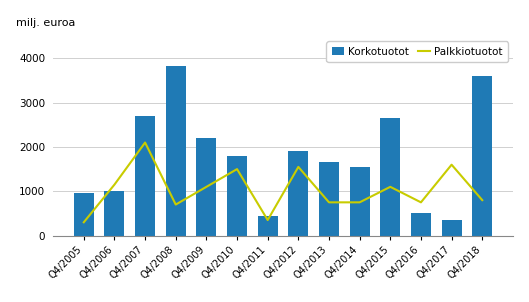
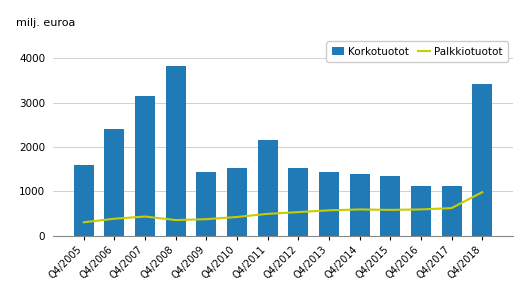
Korkotuotot/Q4/2005: 950 -> 1600
Korkotuotot/Q4/2006: 1000 -> 2400
Palkkiotuotot/Q4/2006: 1150 -> 380
Korkotuotot/Q4/2007: 2700 -> 3150
Palkkiotuotot/Q4/2007: 2100 -> 430
Palkkiotuotot/Q4/2008: 700 -> 350
Korkotuotot/Q4/2009: 2200 -> 1440
Palkkiotuotot/Q4/2009: 1100 -> 370
Korkotuotot/Q4/2010: 1800 -> 1520
Palkkiotuotot/Q4/2010: 1500 -> 420
Korkotuotot/Q4/2011: 450 -> 2150
Palkkiotuotot/Q4/2011: 350 -> 490
Korkotuotot/Q4/2012: 1900 -> 1530
Palkkiotuotot/Q4/2012: 1550 -> 530
Korkotuotot/Q4/2013: 1650 -> 1440
Palkkiotuotot/Q4/2013: 750 -> 570
Korkotuotot/Q4/2014: 1550 -> 1390
Palkkiotuotot/Q4/2014: 750 -> 590
Korkotuotot/Q4/2015: 2650 -> 1350
Palkkiotuotot/Q4/2015: 1100 -> 580
Korkotuotot/Q4/2016: 500 -> 1120
Palkkiotuotot/Q4/2016: 750 -> 590
Korkotuotot/Q4/2017: 350 -> 1110
Palkkiotuotot/Q4/2017: 1600 -> 620
Korkotuotot/Q4/2018: 3600 -> 3420
Palkkiotuotot/Q4/2018: 800 -> 980
